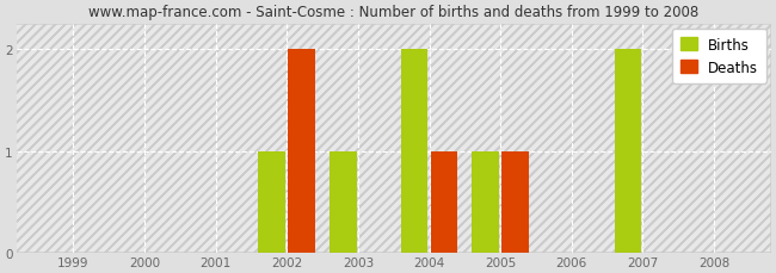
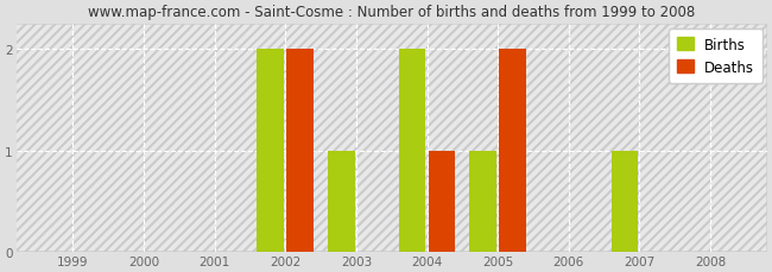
Births/2002: 1 -> 2
Deaths/2005: 1 -> 2
Births/2007: 2 -> 1
